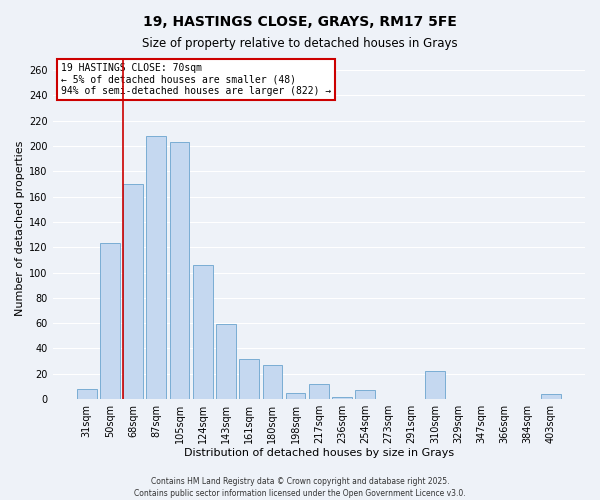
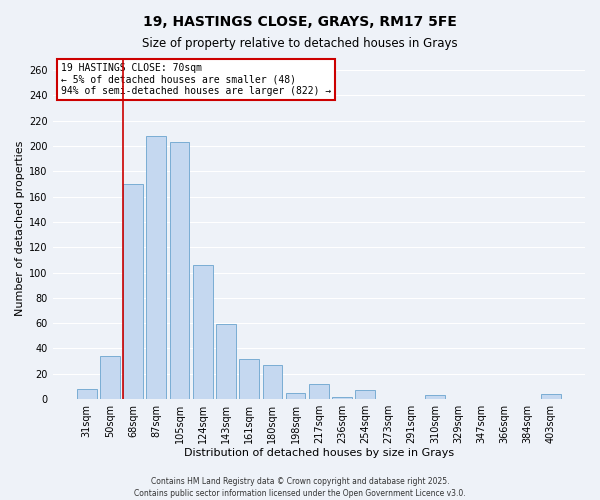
50sqm: 123 -> 34
310sqm: 22 -> 3
